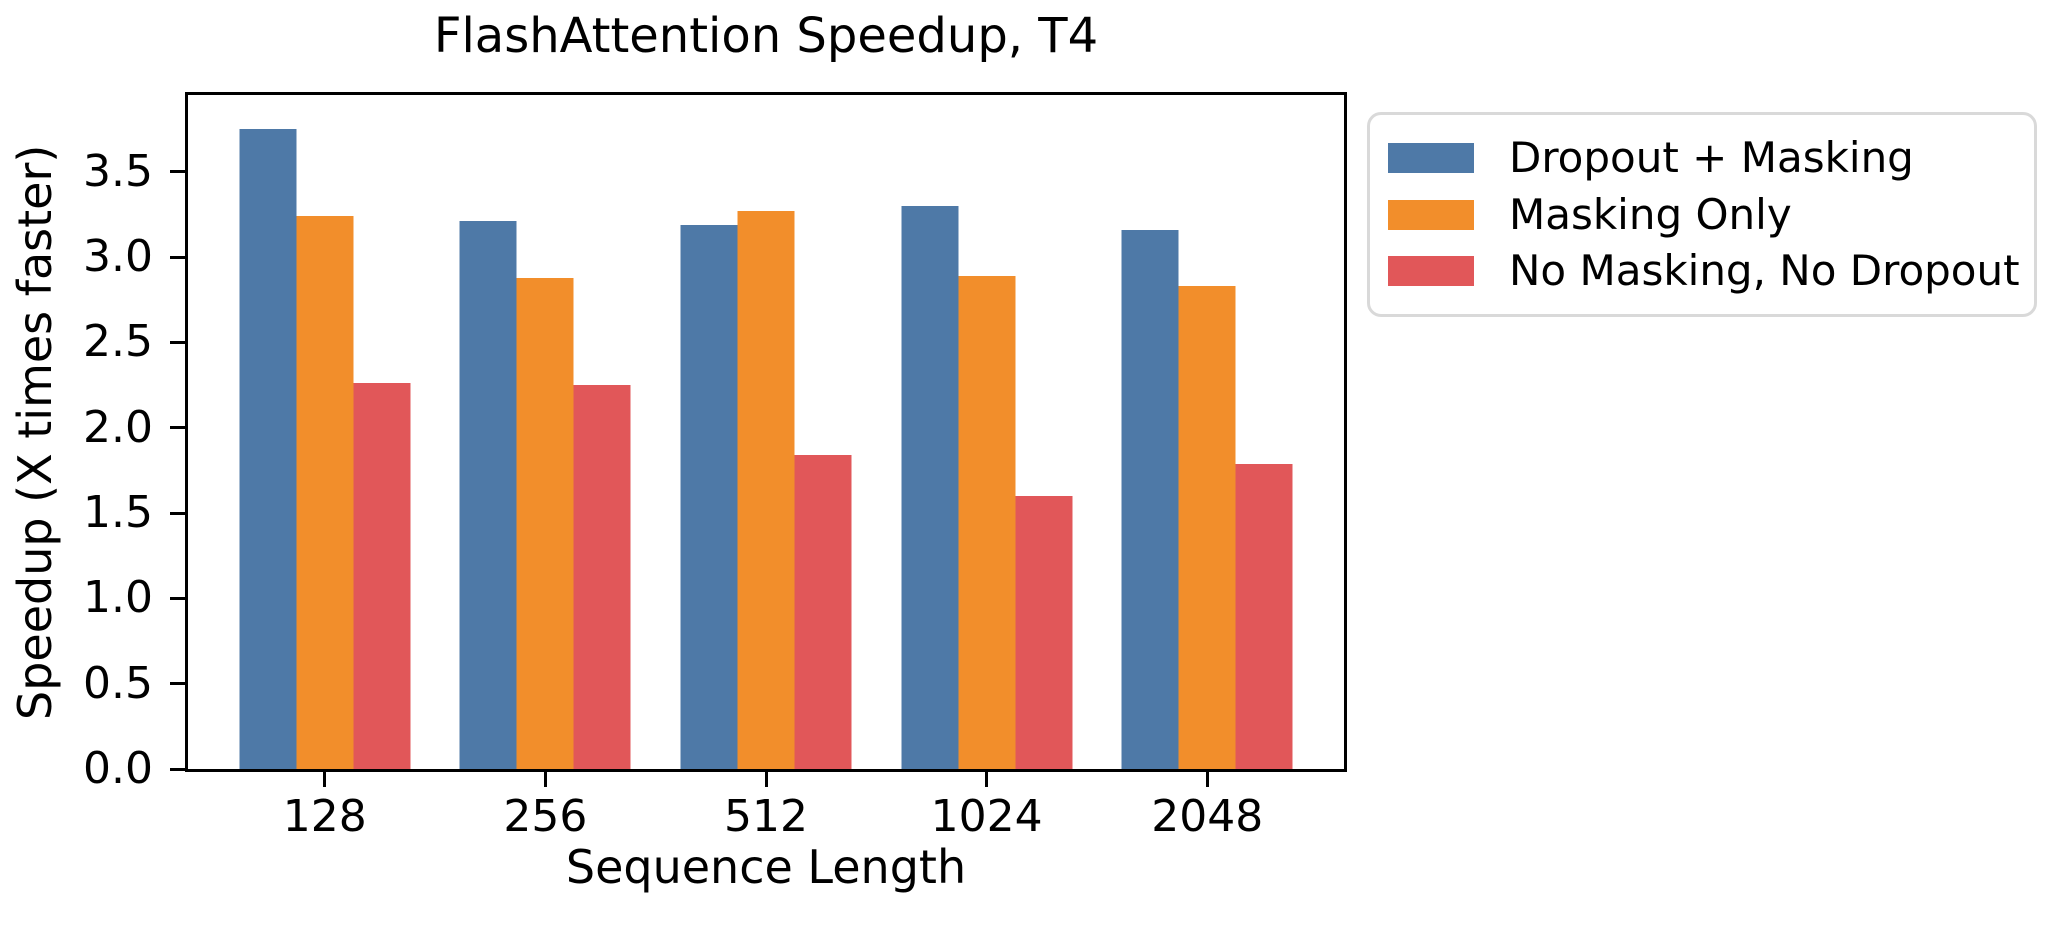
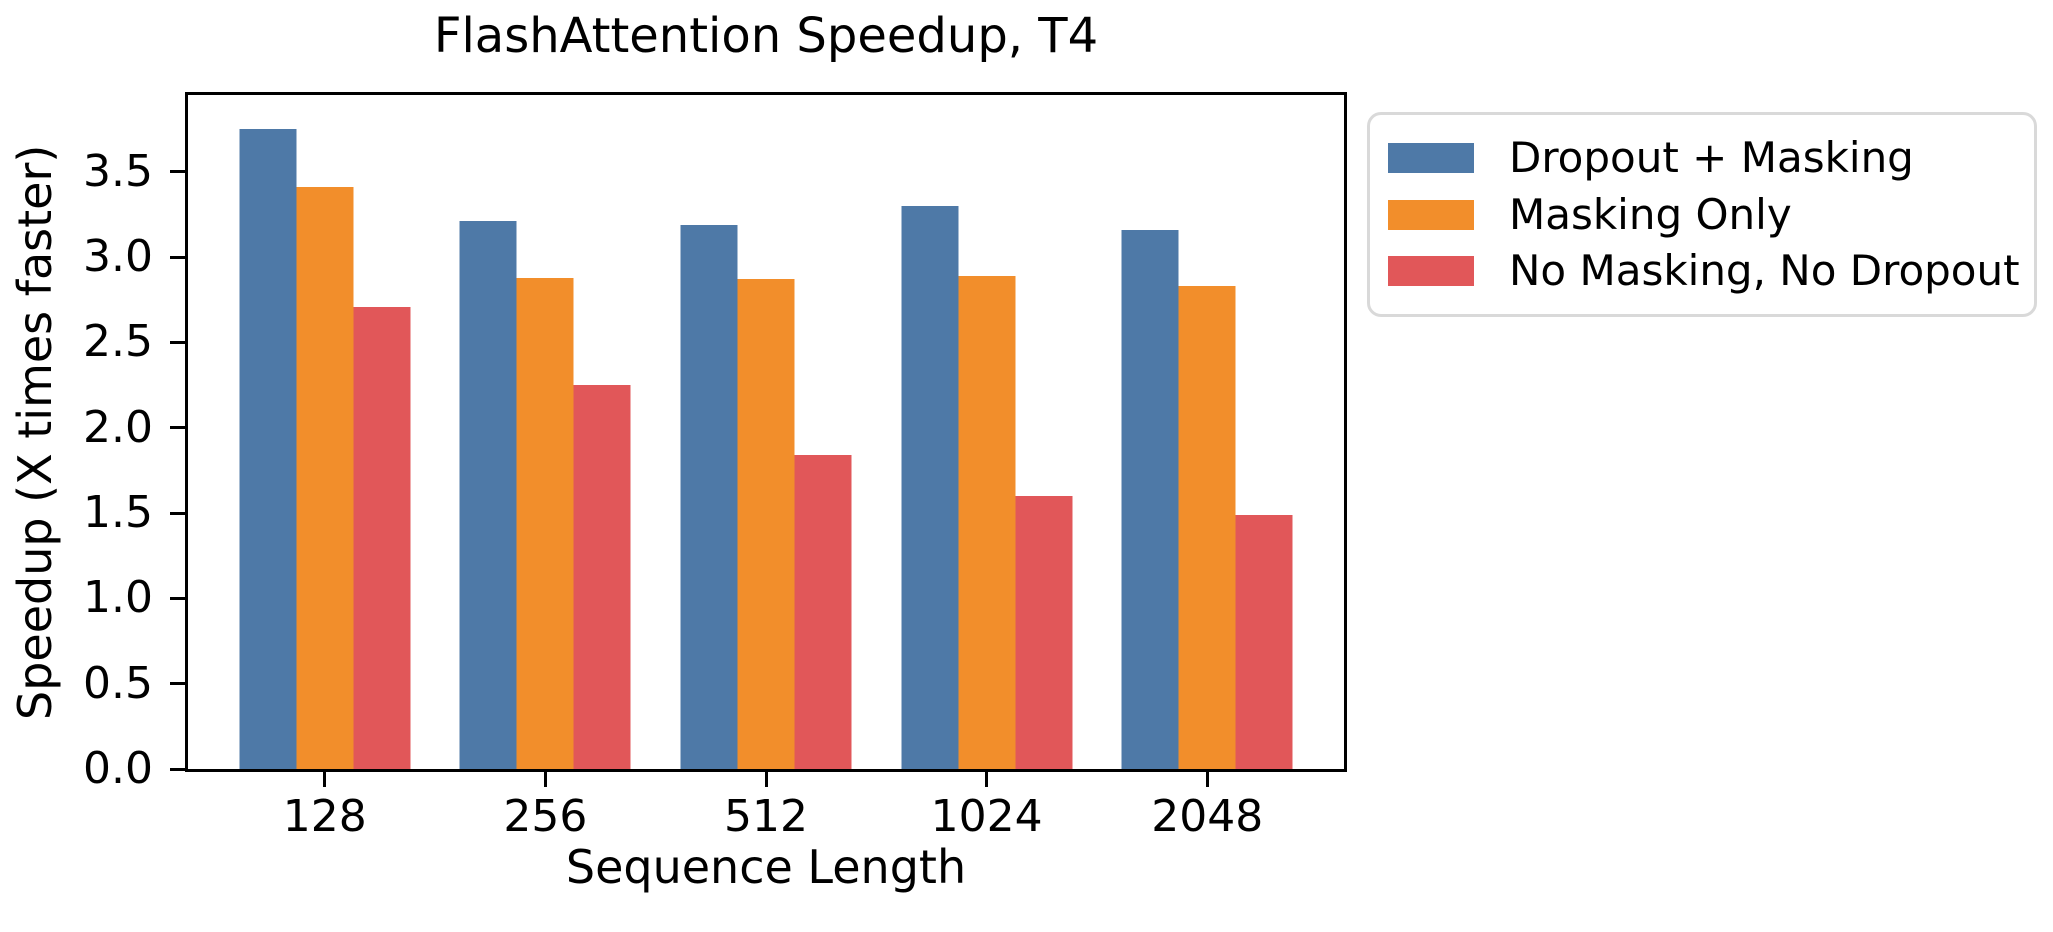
Masking Only/128: 3.24 -> 3.41
No Masking, No Dropout/128: 2.26 -> 2.71
Masking Only/512: 3.27 -> 2.87
No Masking, No Dropout/2048: 1.79 -> 1.49
